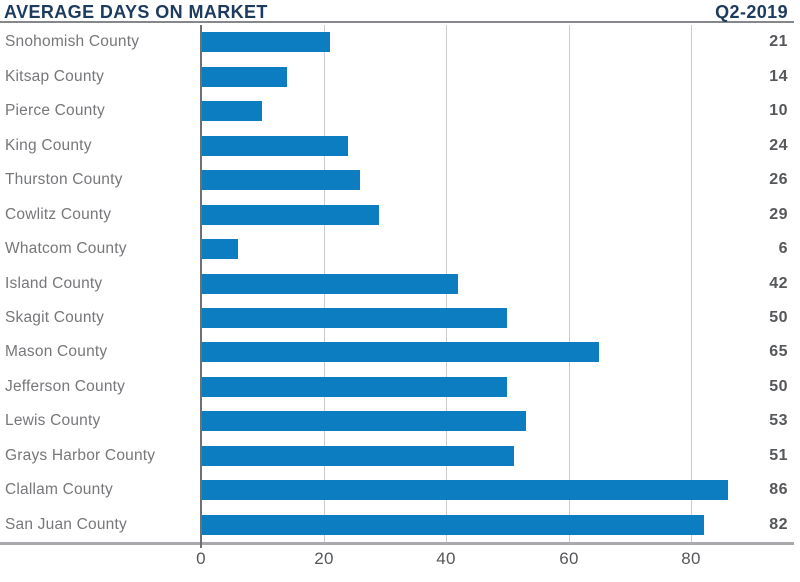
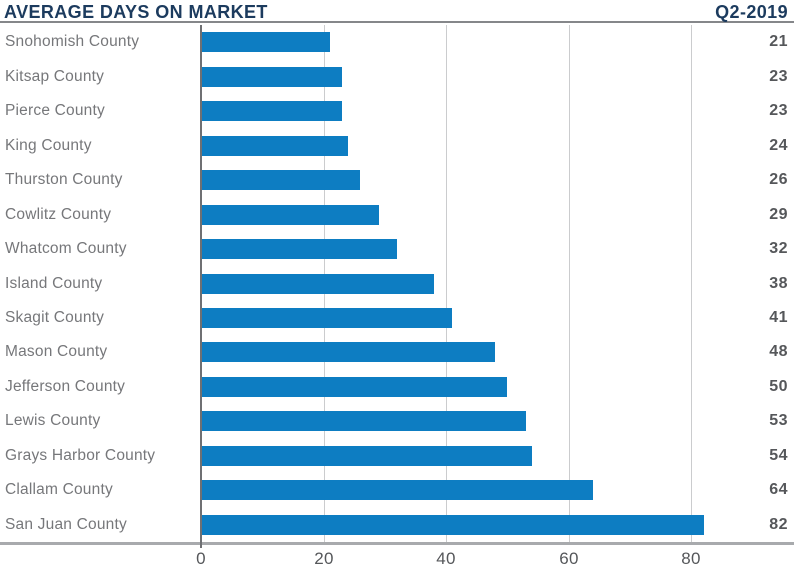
Kitsap County: 14 -> 23
Pierce County: 10 -> 23
Whatcom County: 6 -> 32
Island County: 42 -> 38
Skagit County: 50 -> 41
Mason County: 65 -> 48
Grays Harbor County: 51 -> 54
Clallam County: 86 -> 64
